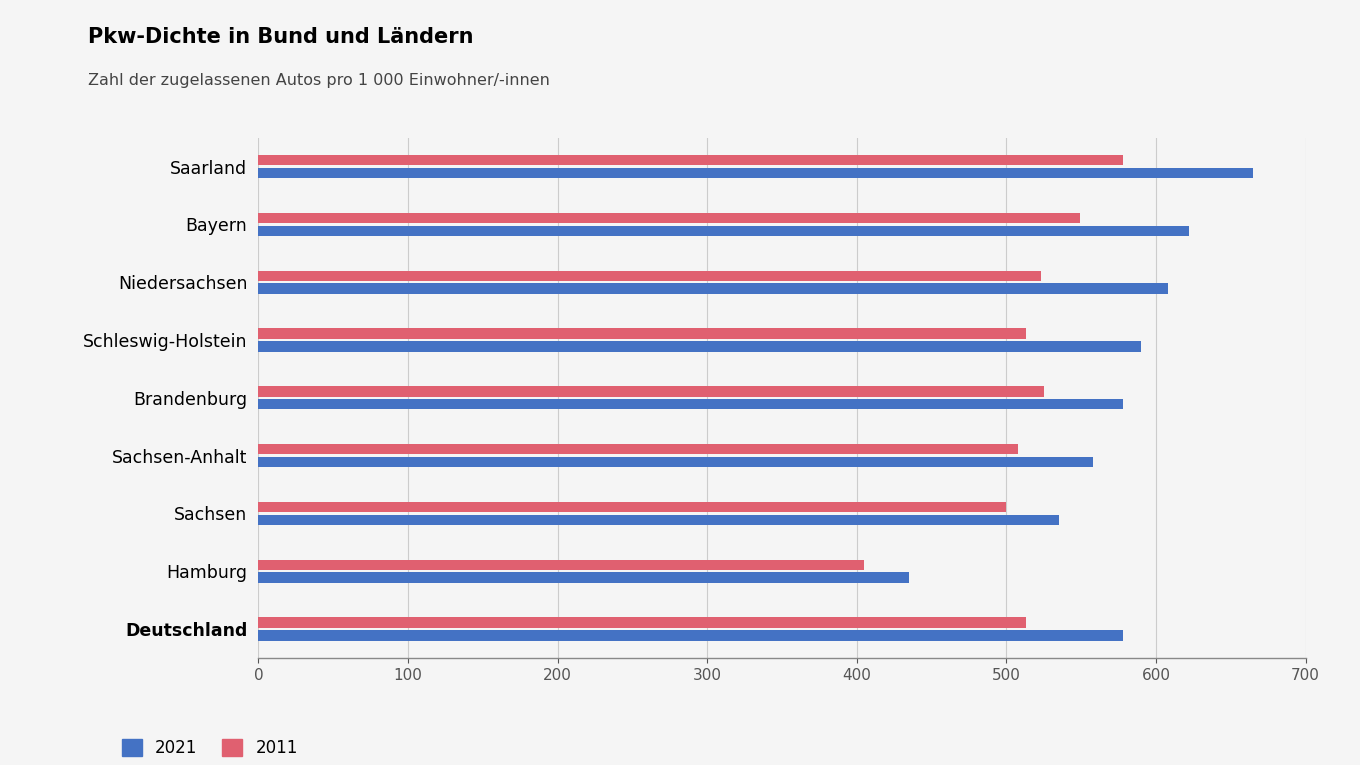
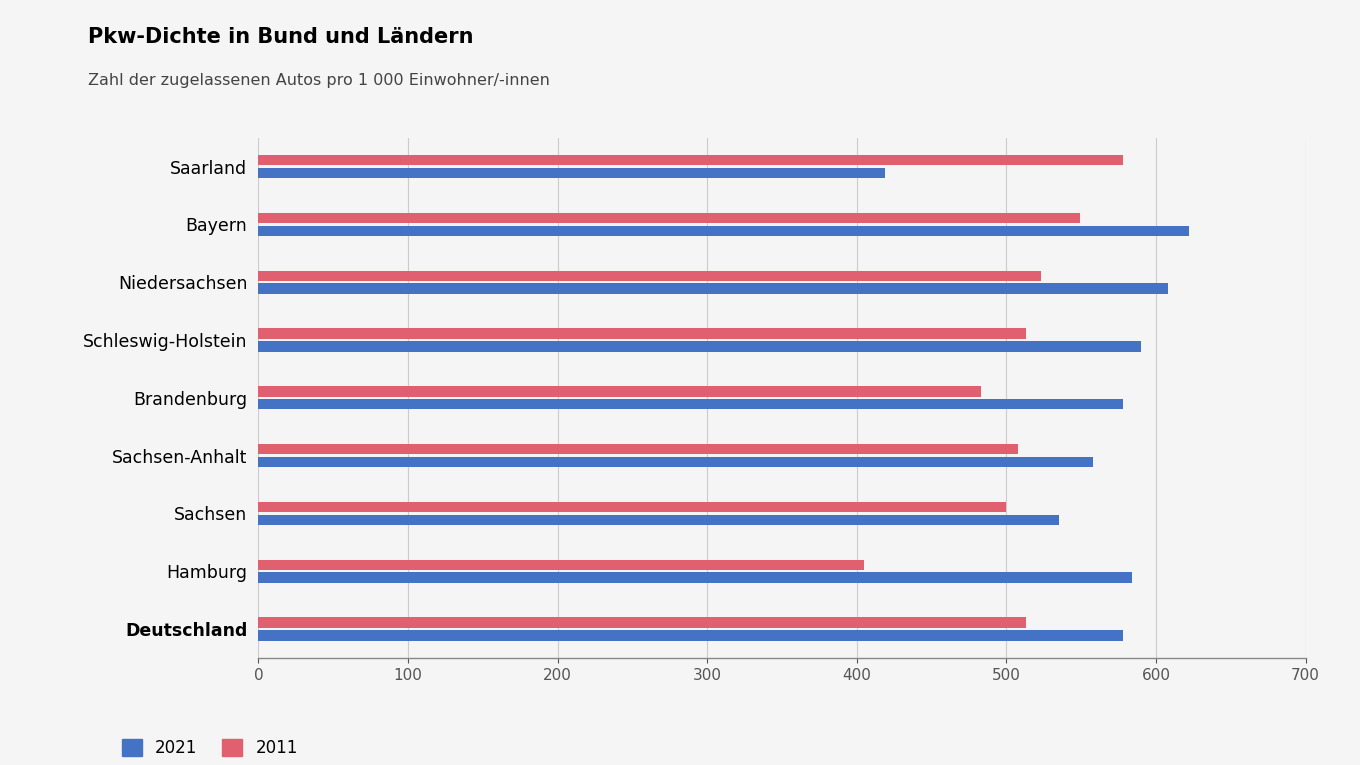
2021/Saarland: 665 -> 419
2011/Brandenburg: 525 -> 483
2021/Hamburg: 435 -> 584
